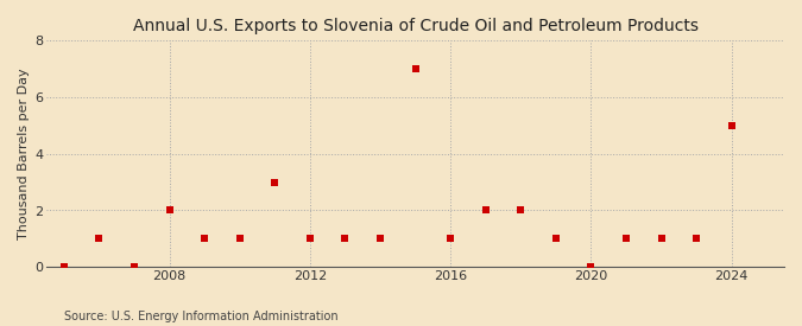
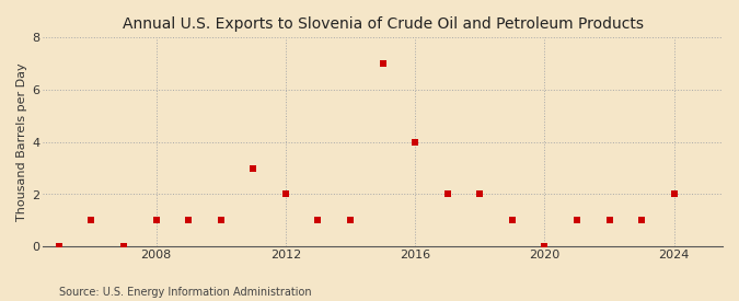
2008: 2 -> 1
2012: 1 -> 2
2016: 1 -> 4
2024: 5 -> 2
